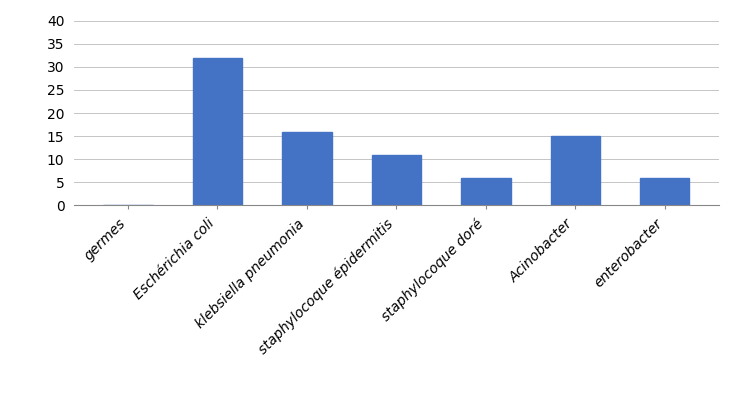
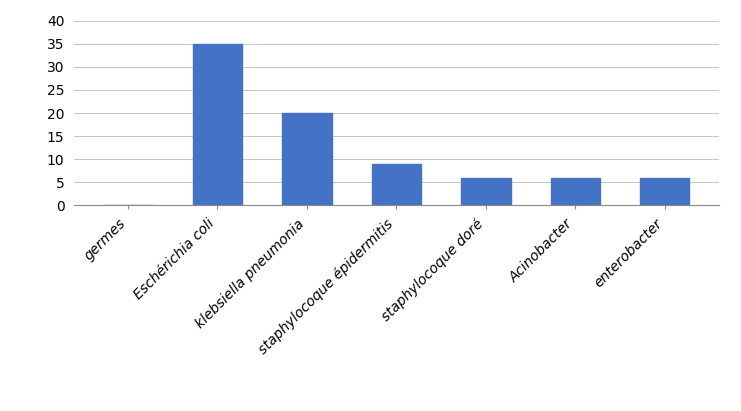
Eschérichia coli: 32 -> 35
klebsiella pneumonia: 16 -> 20
staphylocoque épidermitis: 11 -> 9
Acinobacter: 15 -> 6
